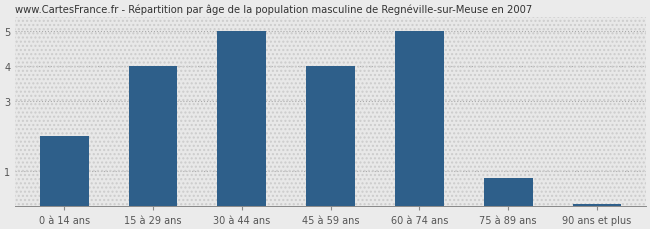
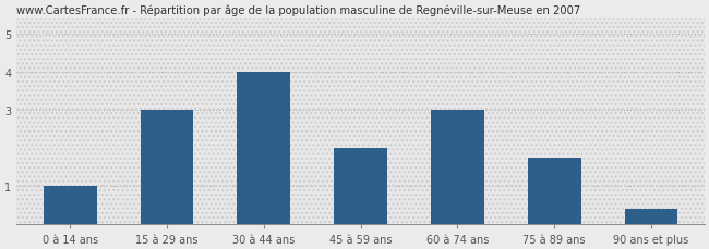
0 à 14 ans: 2.00 -> 1.00
15 à 29 ans: 4.00 -> 3.00
30 à 44 ans: 5.00 -> 4.00
45 à 59 ans: 4.00 -> 2.00
60 à 74 ans: 5.00 -> 3.00
75 à 89 ans: 0.80 -> 1.75
90 ans et plus: 0.05 -> 0.40
